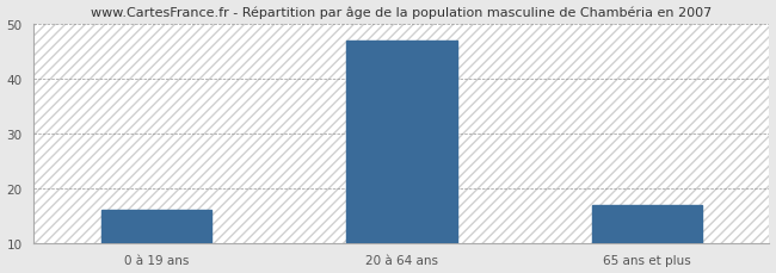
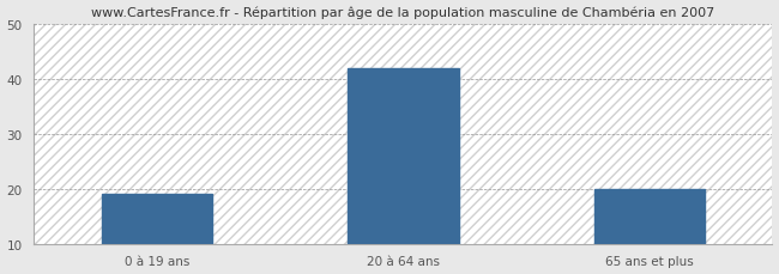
0 à 19 ans: 16 -> 19
20 à 64 ans: 47 -> 42
65 ans et plus: 17 -> 20
